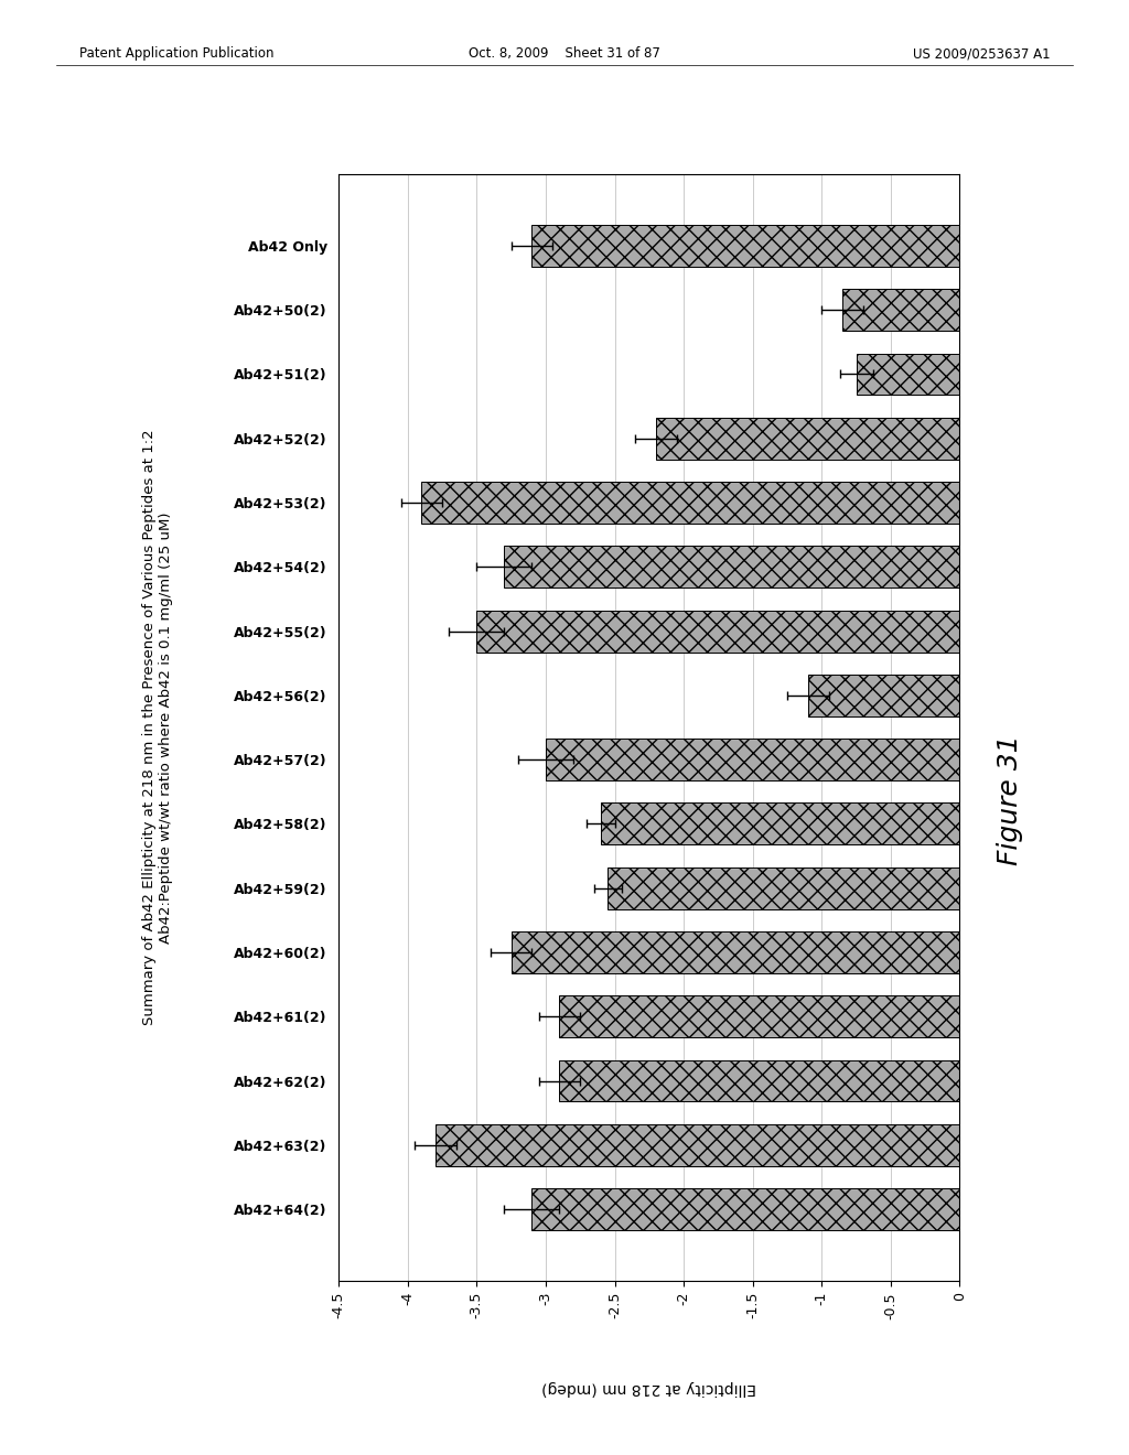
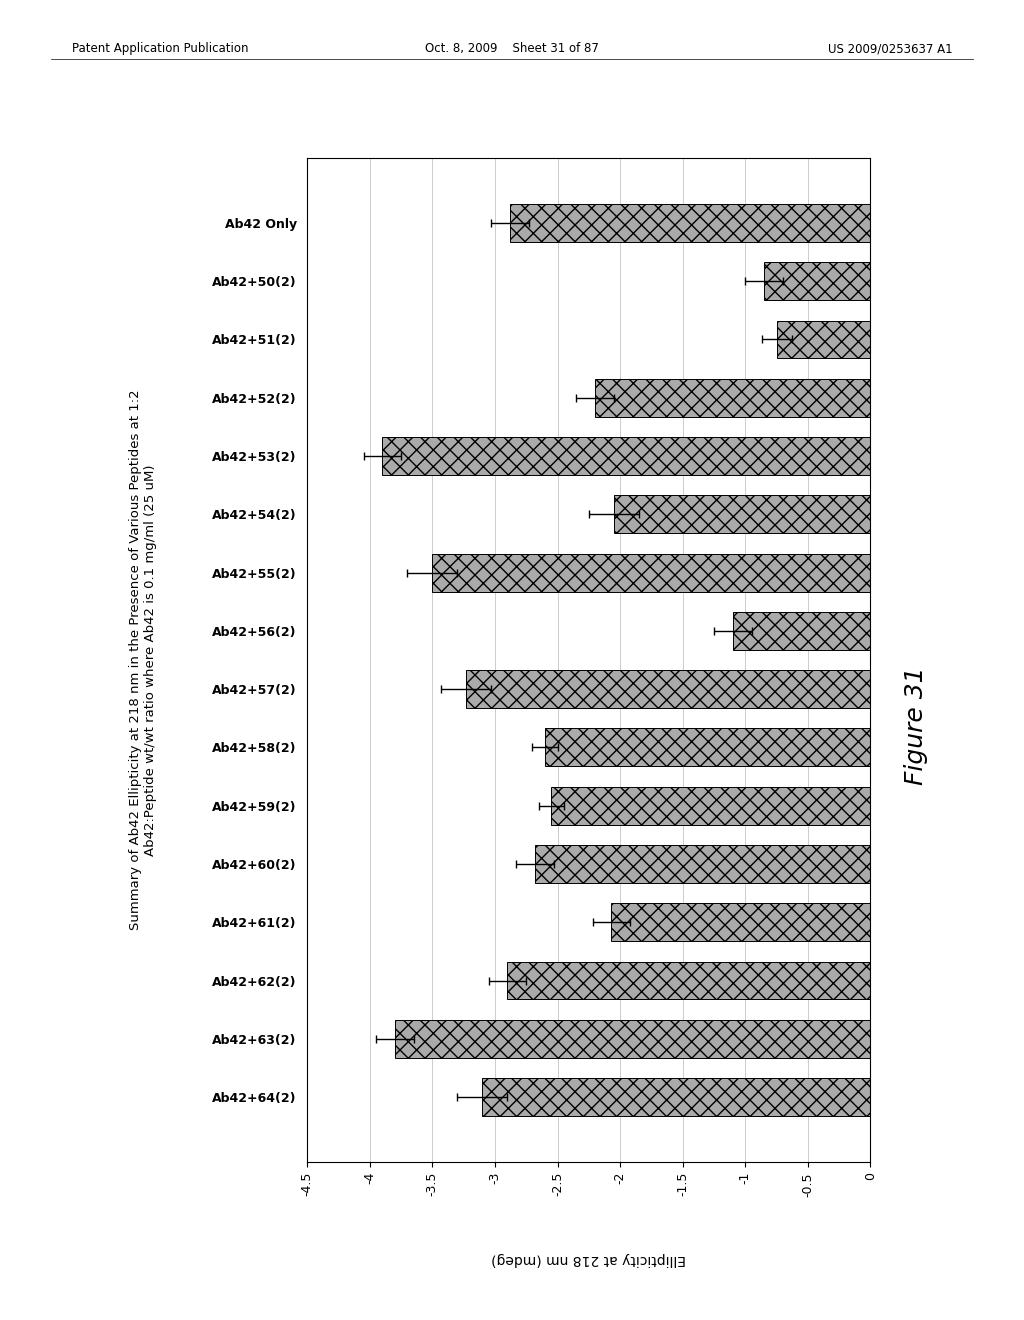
Ab42 Only: -3.10 -> -2.88
Ab42+54(2): -3.30 -> -2.05
Ab42+57(2): -3.00 -> -3.23
Ab42+60(2): -3.25 -> -2.68
Ab42+61(2): -2.90 -> -2.07
